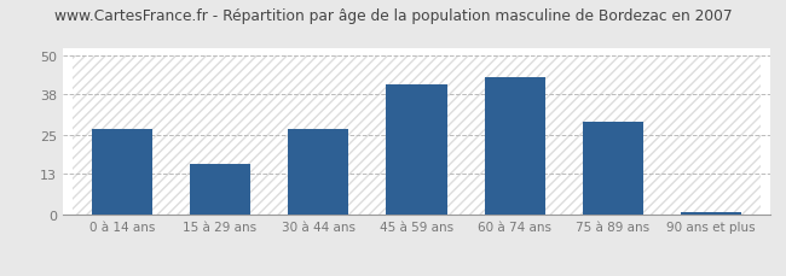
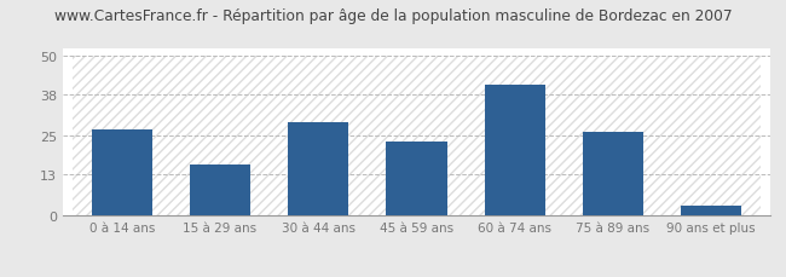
30 à 44 ans: 27 -> 29
45 à 59 ans: 41 -> 23
60 à 74 ans: 43 -> 41
75 à 89 ans: 29 -> 26
90 ans et plus: 1 -> 3
